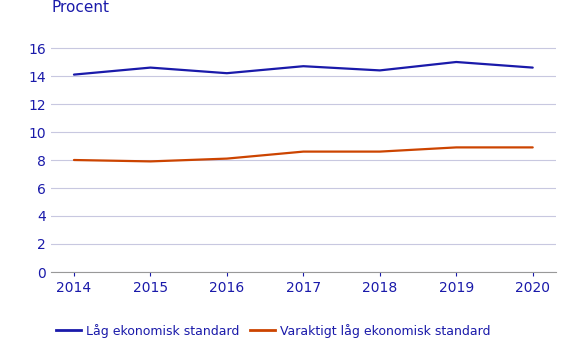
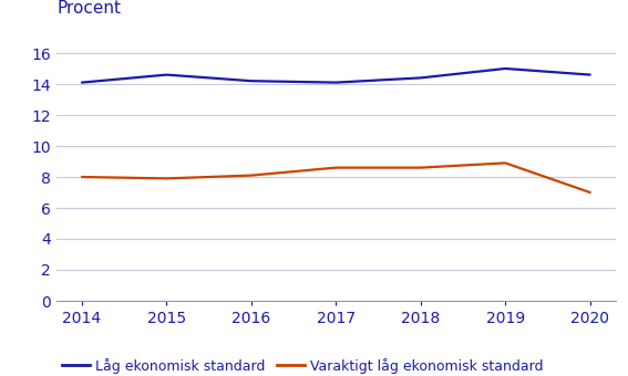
Låg ekonomisk standard/2017: 14.7 -> 14.1
Varaktigt låg ekonomisk standard/2020: 8.9 -> 7.0
